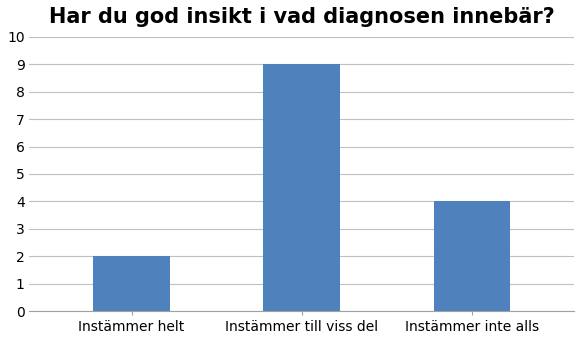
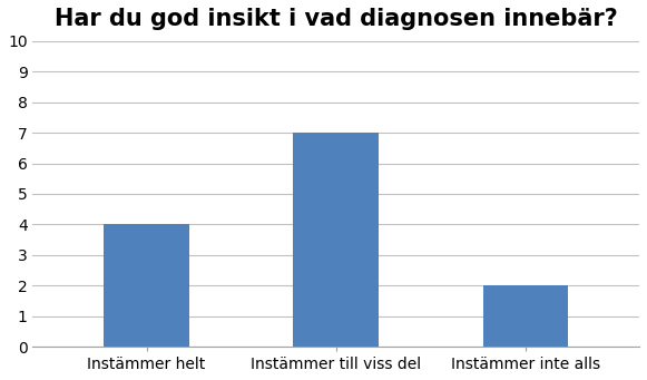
Instämmer helt: 2 -> 4
Instämmer till viss del: 9 -> 7
Instämmer inte alls: 4 -> 2
